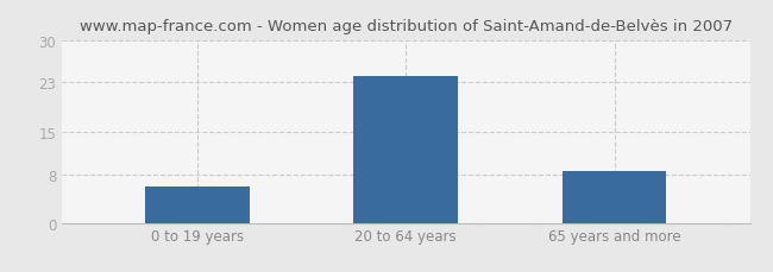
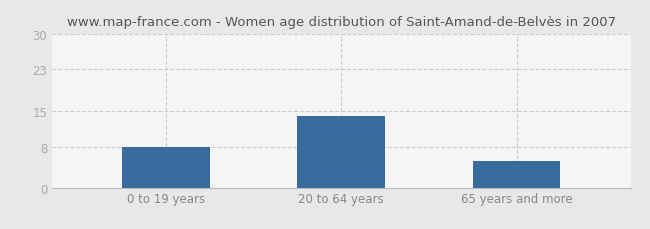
0 to 19 years: 6.0 -> 8.0
20 to 64 years: 24.0 -> 14.0
65 years and more: 8.5 -> 5.2
